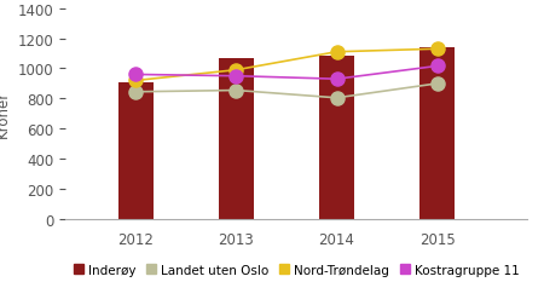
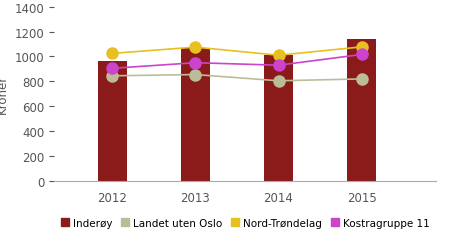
Inderøy/2012: 910 -> 960
Nord-Trøndelag/2012: 920 -> 1020
Kostragruppe 11/2012: 960 -> 900
Nord-Trøndelag/2013: 990 -> 1080
Inderøy/2014: 1080 -> 1010
Nord-Trøndelag/2014: 1110 -> 1010
Landet uten Oslo/2015: 900 -> 820
Nord-Trøndelag/2015: 1130 -> 1080
